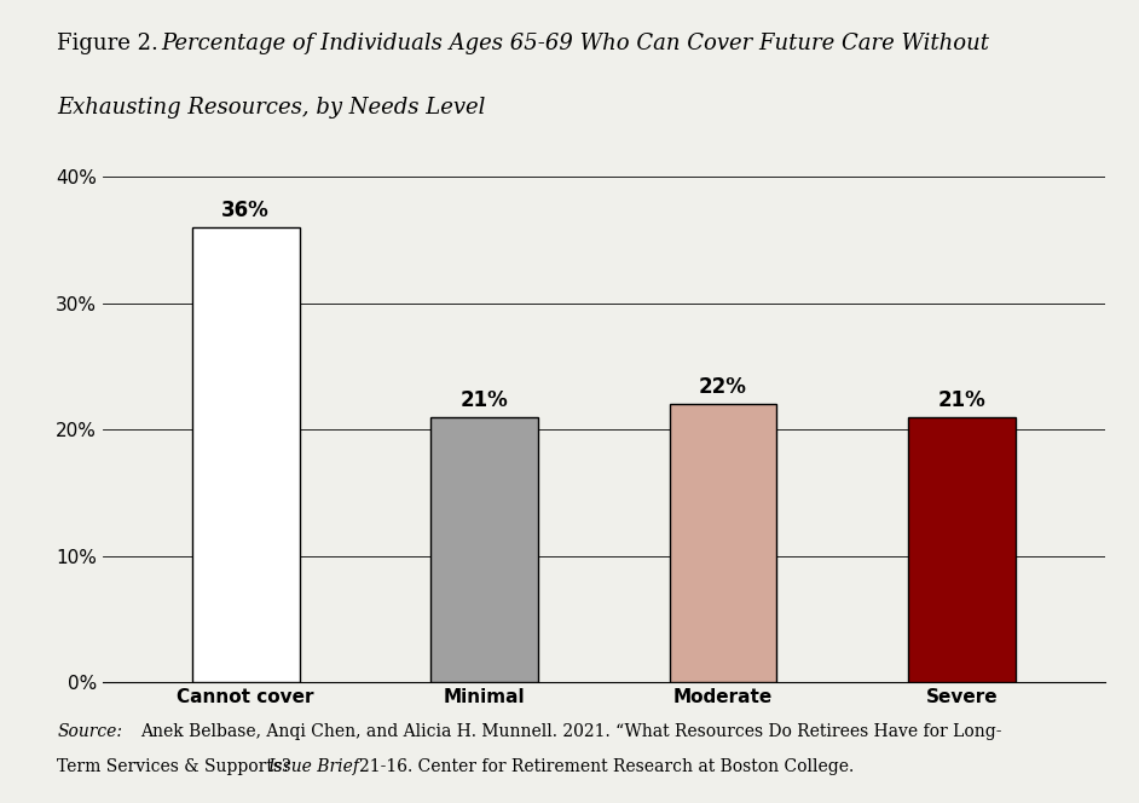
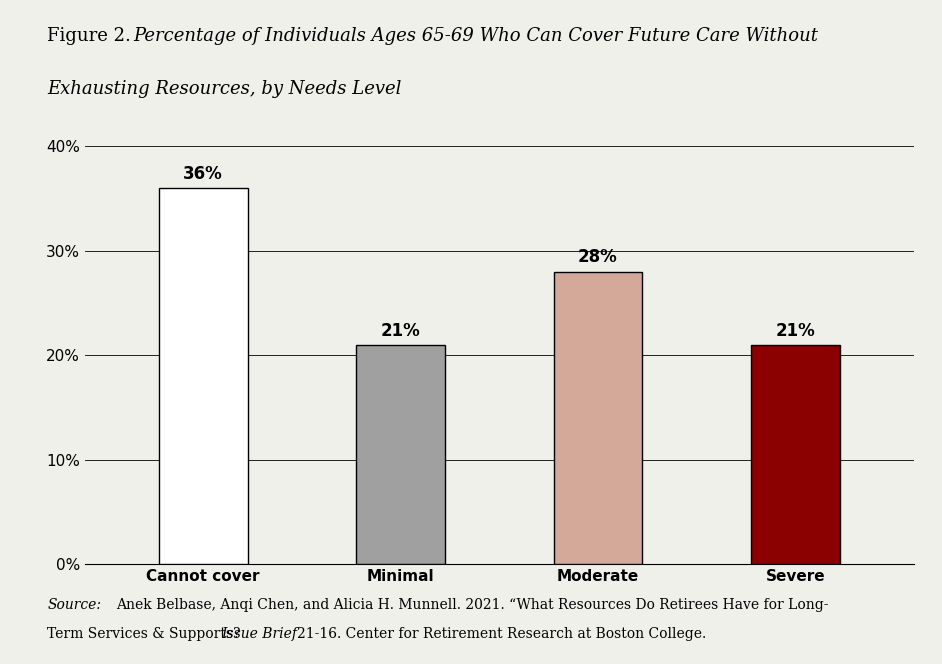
Moderate: 22% -> 28%
